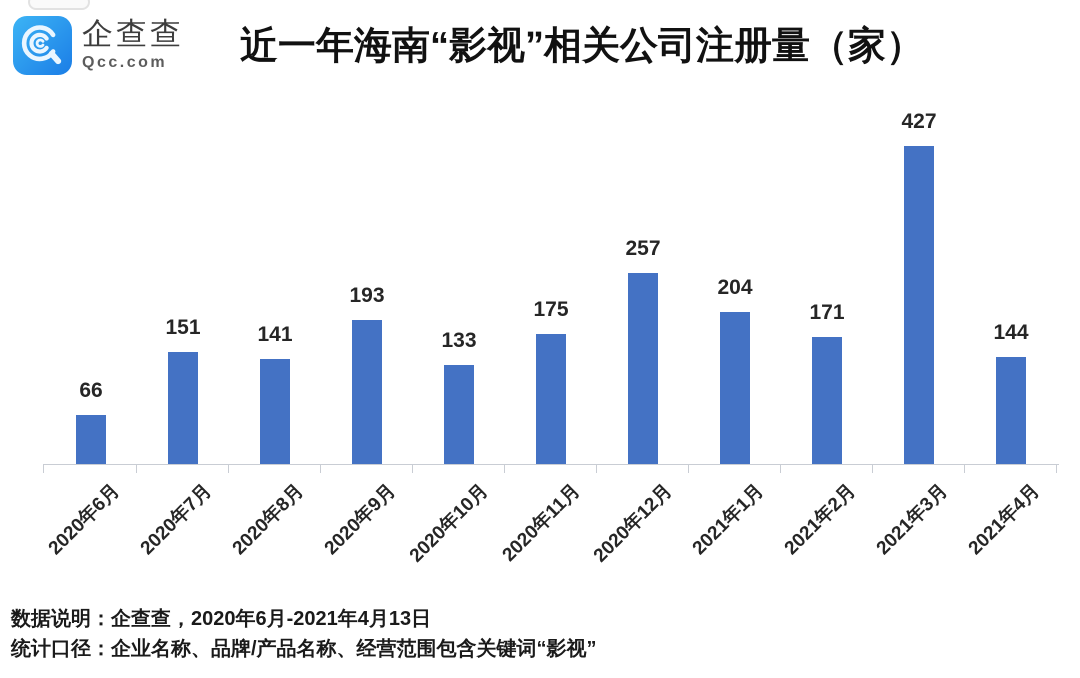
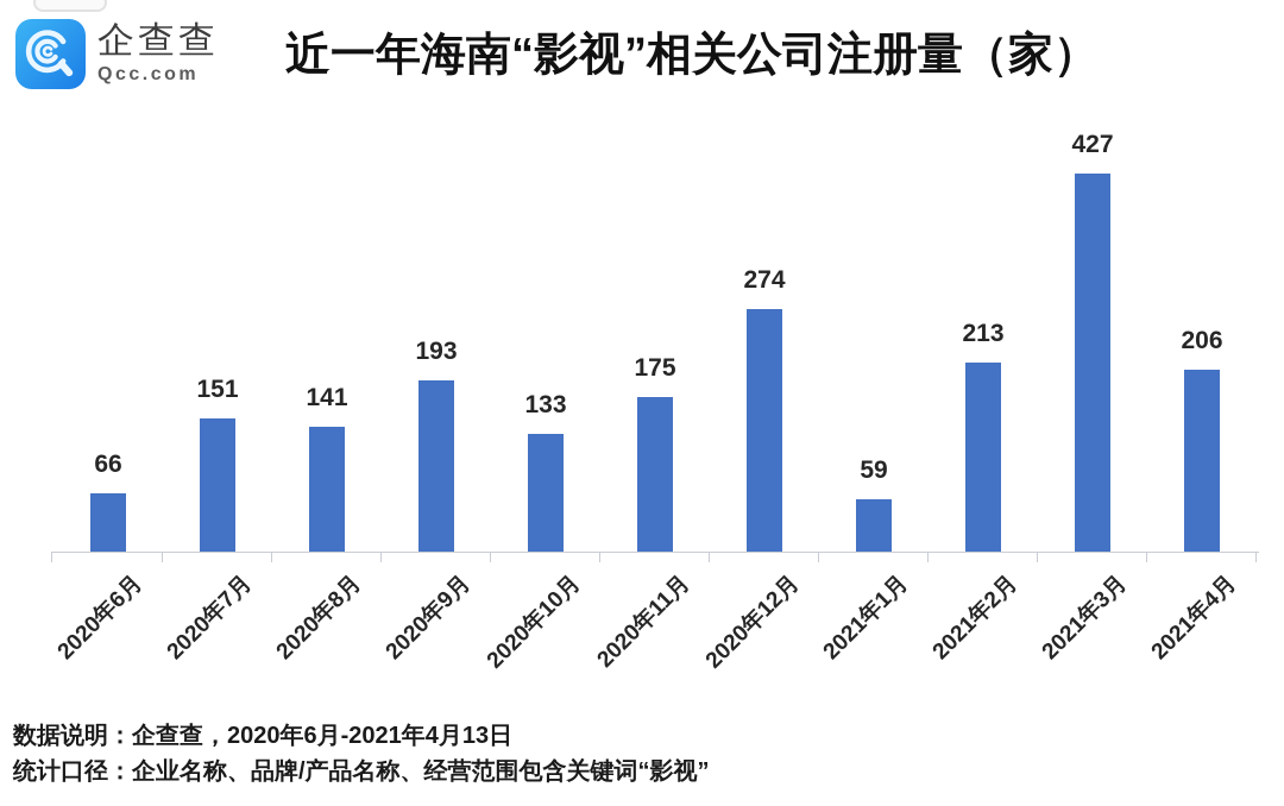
2020年12月: 257 -> 274
2021年1月: 204 -> 59
2021年2月: 171 -> 213
2021年4月: 144 -> 206
